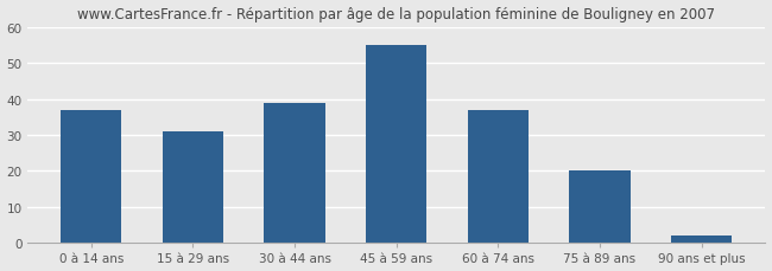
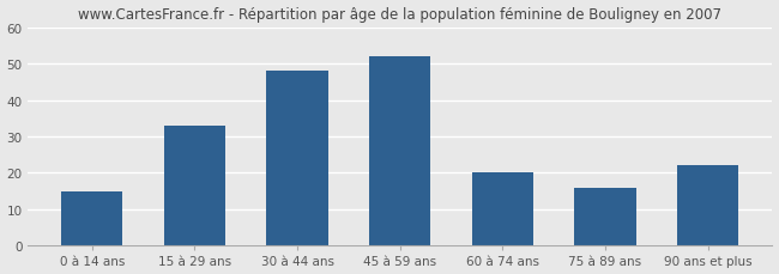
0 à 14 ans: 37 -> 15
15 à 29 ans: 31 -> 33
30 à 44 ans: 39 -> 48
45 à 59 ans: 55 -> 52
60 à 74 ans: 37 -> 20
75 à 89 ans: 20 -> 16
90 ans et plus: 2 -> 22
